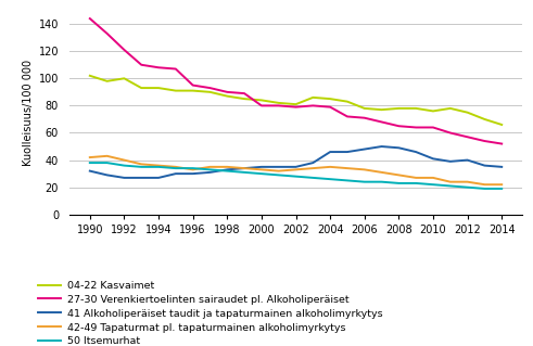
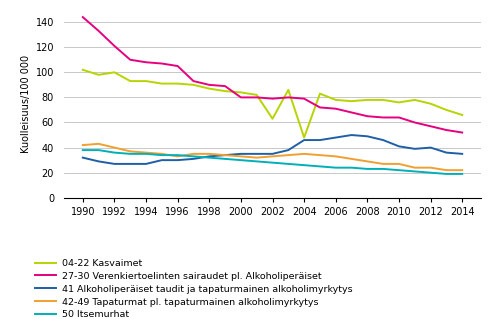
27-30 Verenkiertoelinten sairaudet pl. Alkoholiperäiset/1996: 95 -> 105
04-22 Kasvaimet/2002: 81 -> 63
04-22 Kasvaimet/2004: 85 -> 48
